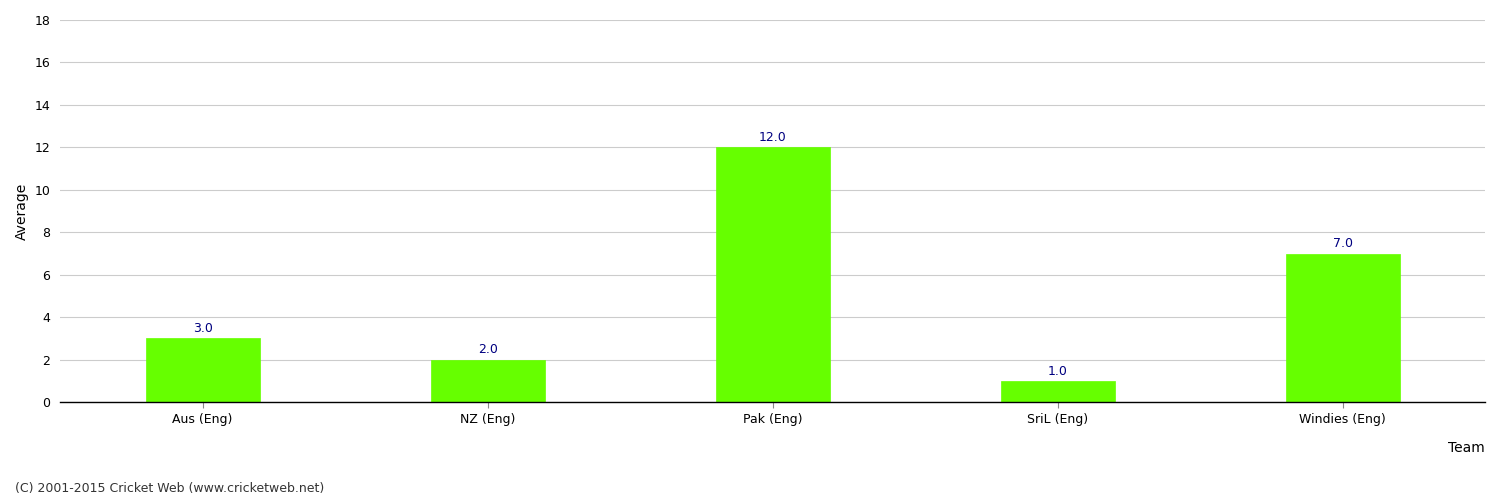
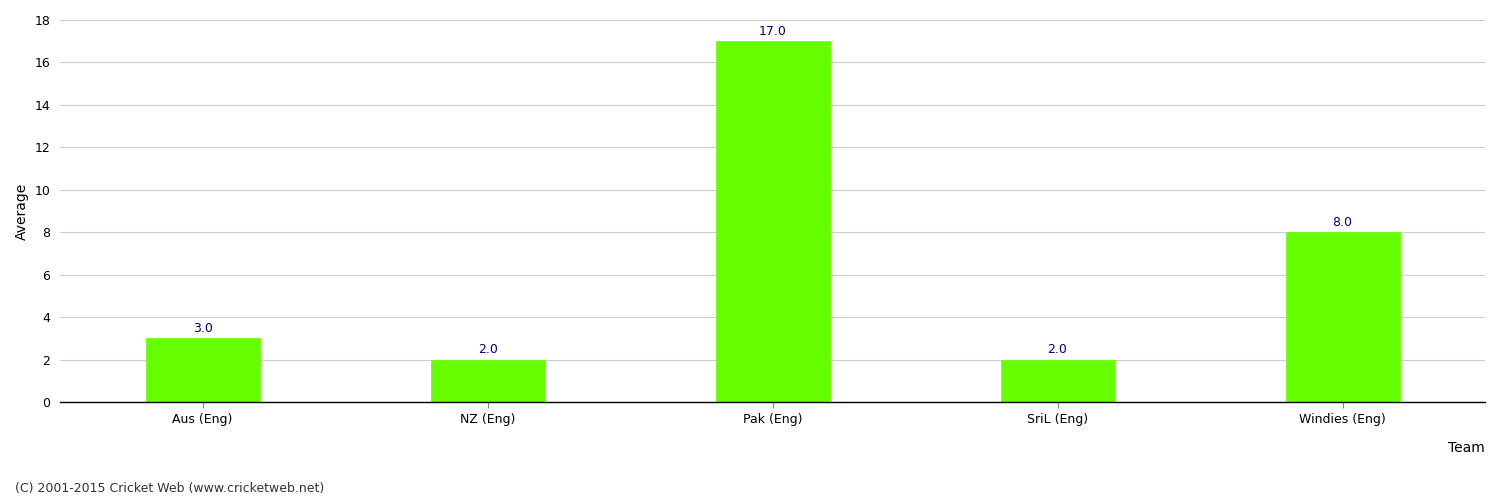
Pak (Eng): 12.0 -> 17.0
SriL (Eng): 1.0 -> 2.0
Windies (Eng): 7.0 -> 8.0
